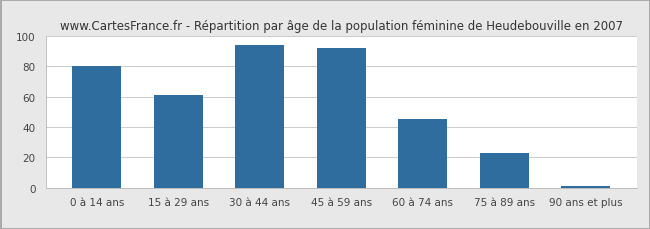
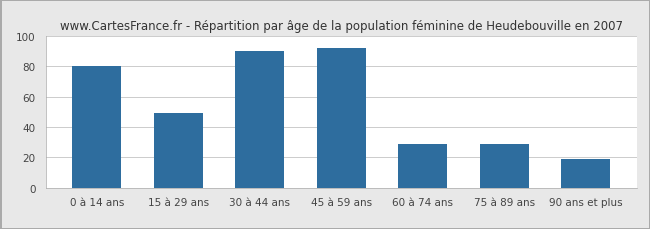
15 à 29 ans: 61 -> 49
30 à 44 ans: 94 -> 90
60 à 74 ans: 45 -> 29
75 à 89 ans: 23 -> 29
90 ans et plus: 1 -> 19
